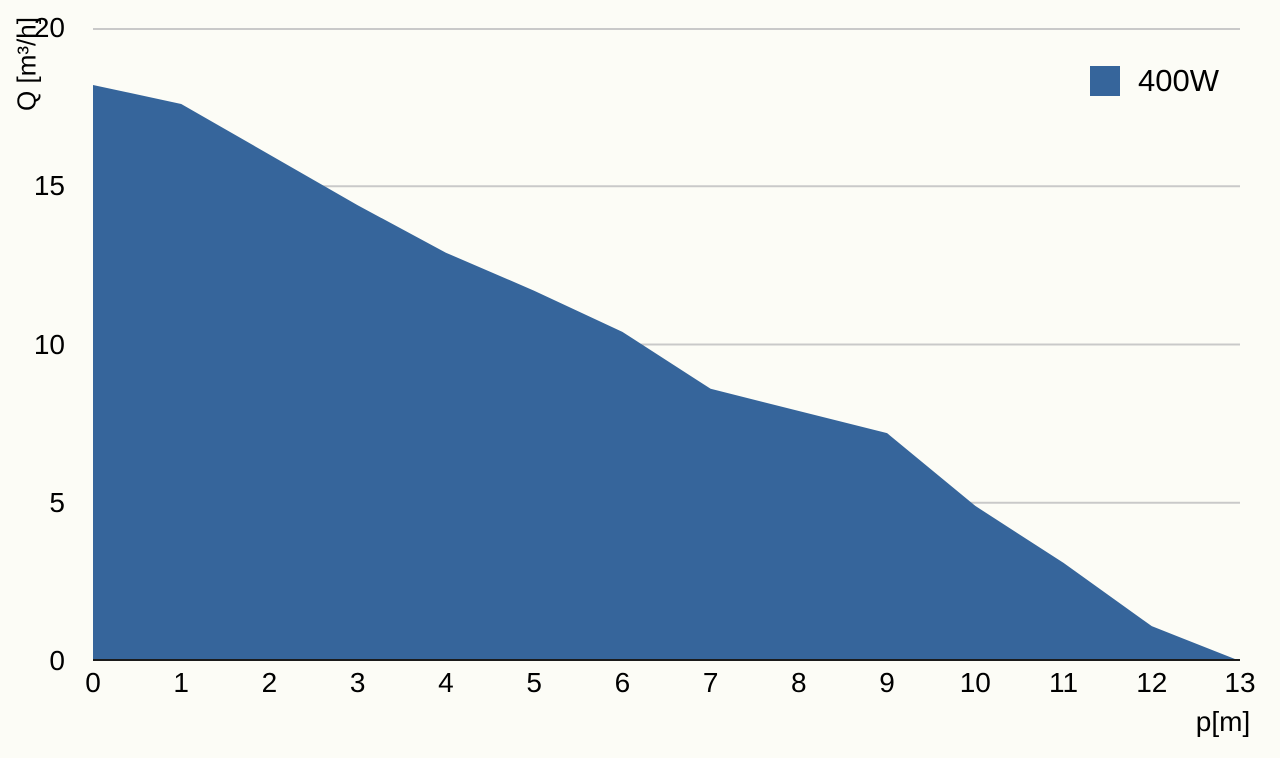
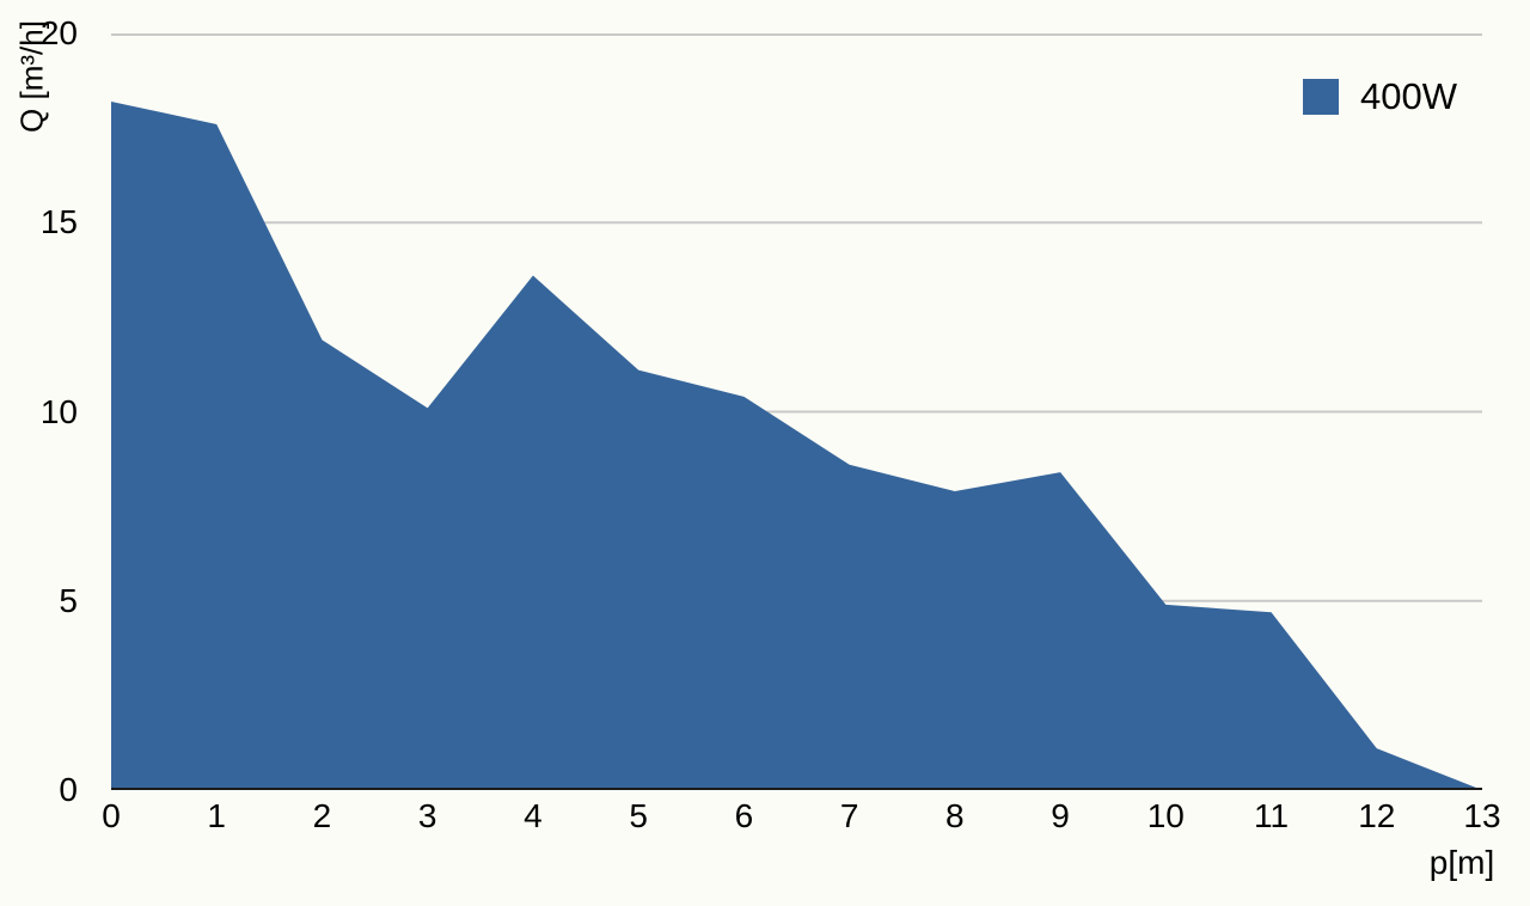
2: 16.0 -> 11.9
3: 14.4 -> 10.1
4: 12.9 -> 13.6
5: 11.7 -> 11.1
9: 7.2 -> 8.4
11: 3.1 -> 4.7
